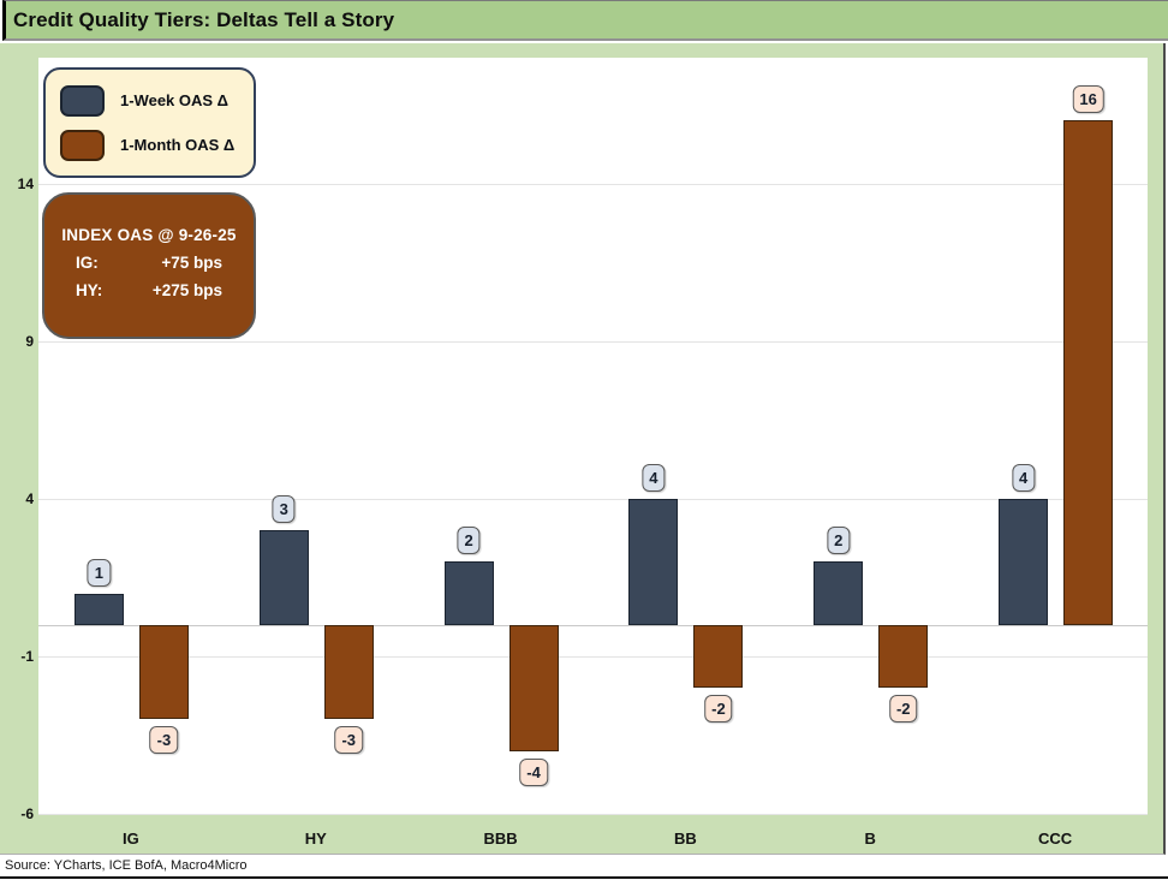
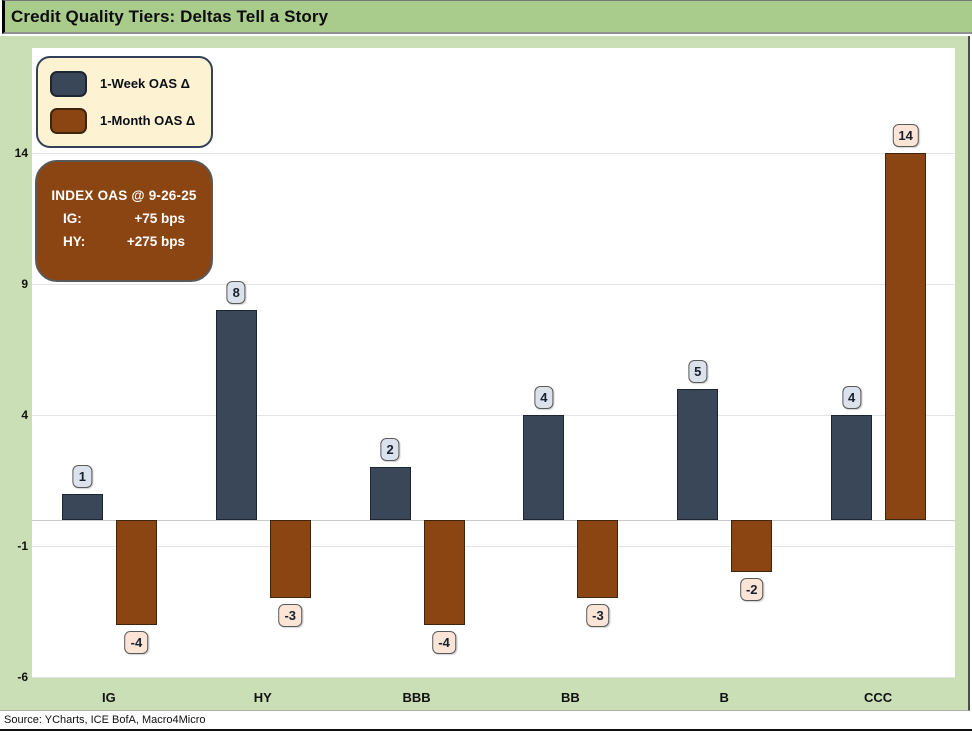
1-Month OAS Δ/IG: -3 -> -4
1-Week OAS Δ/HY: 3 -> 8
1-Month OAS Δ/BB: -2 -> -3
1-Week OAS Δ/B: 2 -> 5
1-Month OAS Δ/CCC: 16 -> 14
